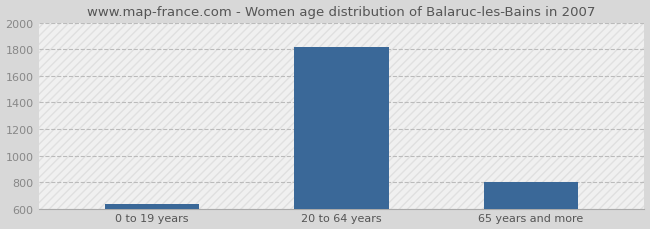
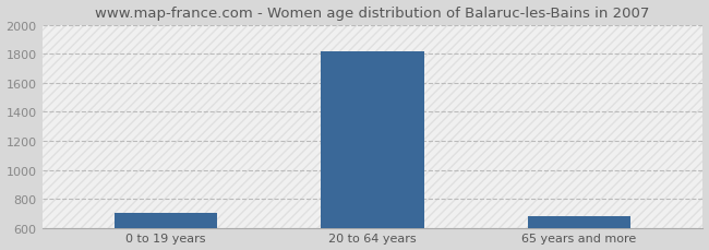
0 to 19 years: 640 -> 700
65 years and more: 800 -> 680
